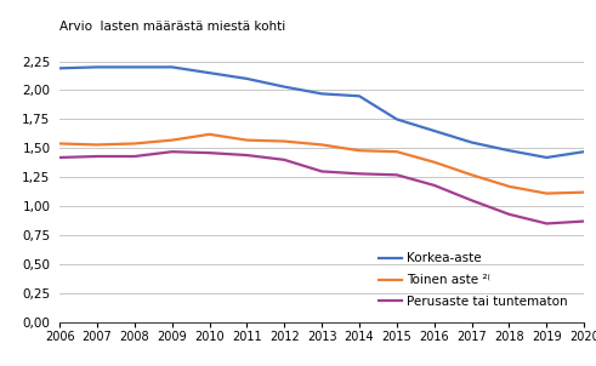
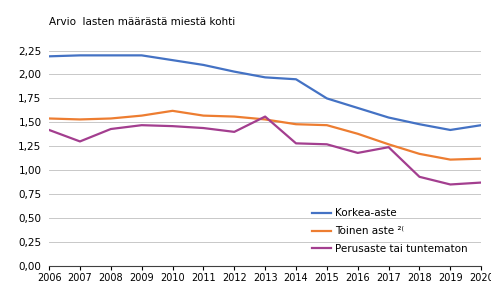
Perusaste tai tuntematon/2007: 1,43 -> 1,30
Perusaste tai tuntematon/2013: 1,30 -> 1,56
Perusaste tai tuntematon/2017: 1,05 -> 1,24
